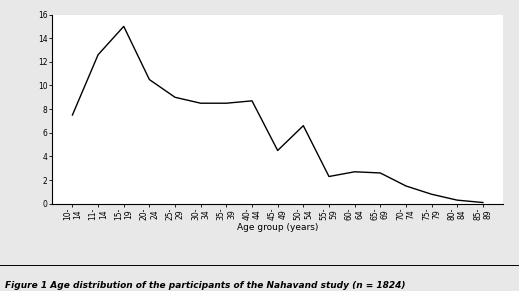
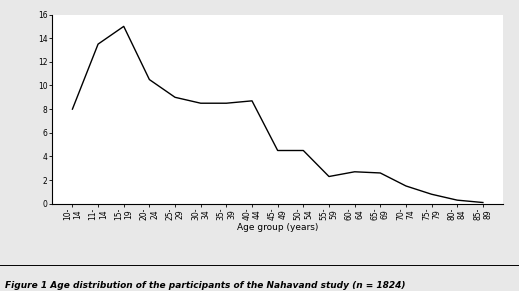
10- 14: 7.5 -> 8.0
11- 14: 12.6 -> 13.5
50- 54: 6.6 -> 4.5
